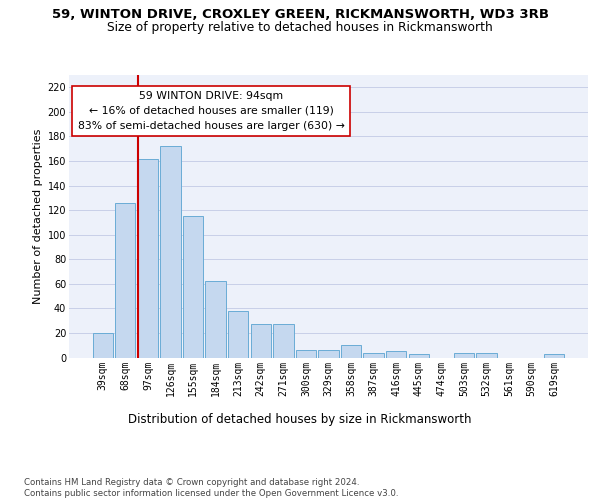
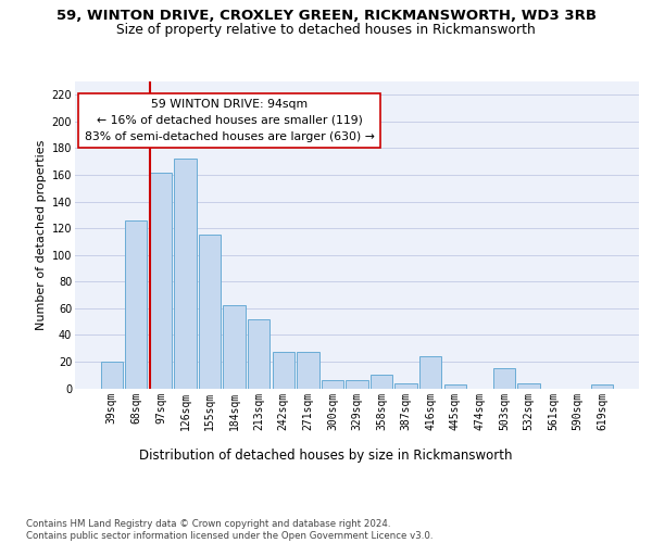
213sqm: 38 -> 52
416sqm: 5 -> 24
503sqm: 4 -> 15
